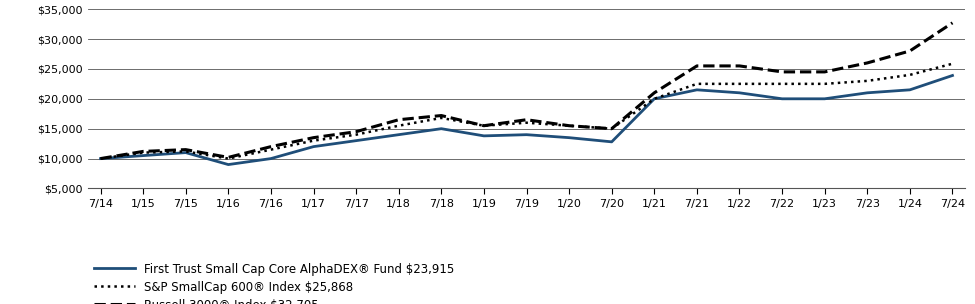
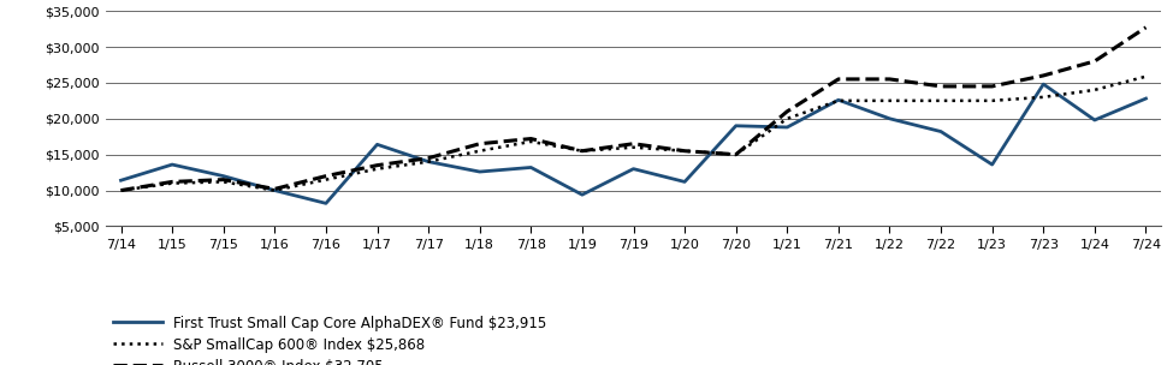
First Trust Small Cap Core AlphaDEX® Fund $23,915/7/14: $10,000 -> $11,400
First Trust Small Cap Core AlphaDEX® Fund $23,915/1/15: $10,500 -> $13,600
First Trust Small Cap Core AlphaDEX® Fund $23,915/7/15: $11,000 -> $12,000
First Trust Small Cap Core AlphaDEX® Fund $23,915/1/16: $9,000 -> $10,000
First Trust Small Cap Core AlphaDEX® Fund $23,915/7/16: $10,000 -> $8,200
First Trust Small Cap Core AlphaDEX® Fund $23,915/1/17: $12,000 -> $16,400
First Trust Small Cap Core AlphaDEX® Fund $23,915/7/17: $13,000 -> $14,000
First Trust Small Cap Core AlphaDEX® Fund $23,915/1/18: $14,000 -> $12,600
First Trust Small Cap Core AlphaDEX® Fund $23,915/7/18: $15,000 -> $13,200
First Trust Small Cap Core AlphaDEX® Fund $23,915/1/19: $13,800 -> $9,400
First Trust Small Cap Core AlphaDEX® Fund $23,915/7/19: $14,000 -> $13,000
First Trust Small Cap Core AlphaDEX® Fund $23,915/1/20: $13,500 -> $11,200
First Trust Small Cap Core AlphaDEX® Fund $23,915/7/20: $12,800 -> $19,000
First Trust Small Cap Core AlphaDEX® Fund $23,915/1/21: $20,000 -> $18,800
First Trust Small Cap Core AlphaDEX® Fund $23,915/7/21: $21,500 -> $22,600
First Trust Small Cap Core AlphaDEX® Fund $23,915/1/22: $21,000 -> $20,000
First Trust Small Cap Core AlphaDEX® Fund $23,915/7/22: $20,000 -> $18,200
First Trust Small Cap Core AlphaDEX® Fund $23,915/1/23: $20,000 -> $13,600
First Trust Small Cap Core AlphaDEX® Fund $23,915/7/23: $21,000 -> $24,800
First Trust Small Cap Core AlphaDEX® Fund $23,915/1/24: $21,500 -> $19,800
First Trust Small Cap Core AlphaDEX® Fund $23,915/7/24: $23,900 -> $22,800
